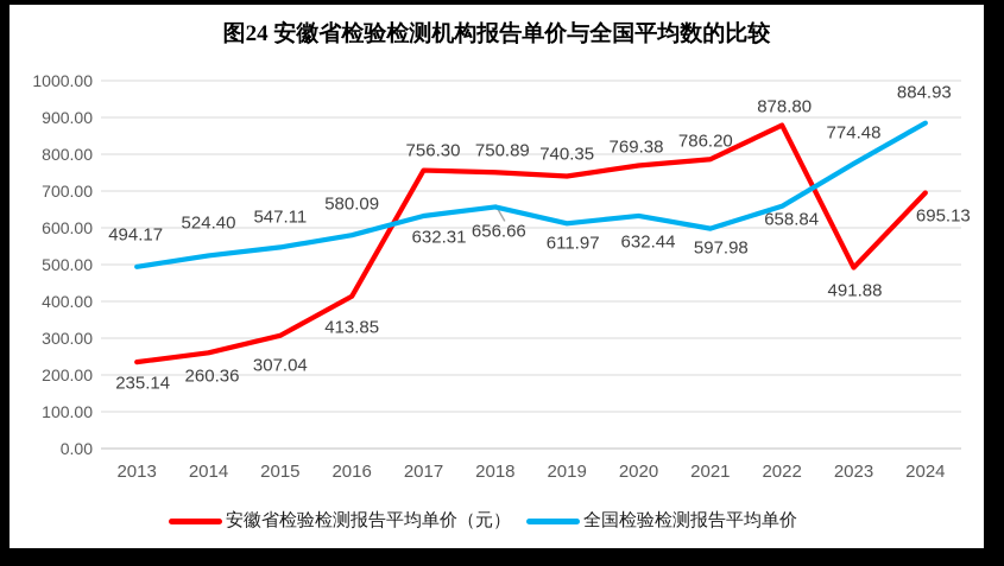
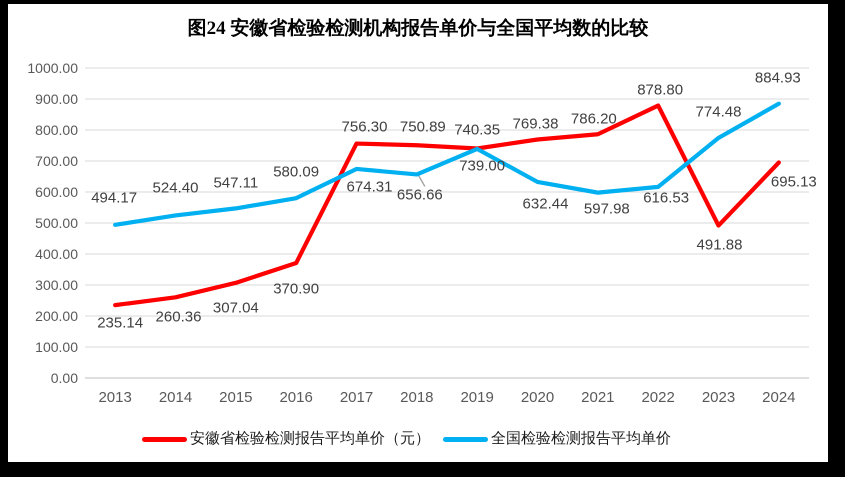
安徽省检验检测报告平均单价（元）/2016: 413.85 -> 370.90
全国检验检测报告平均单价/2017: 632.31 -> 674.31
全国检验检测报告平均单价/2019: 611.97 -> 739.00
全国检验检测报告平均单价/2022: 658.84 -> 616.53
